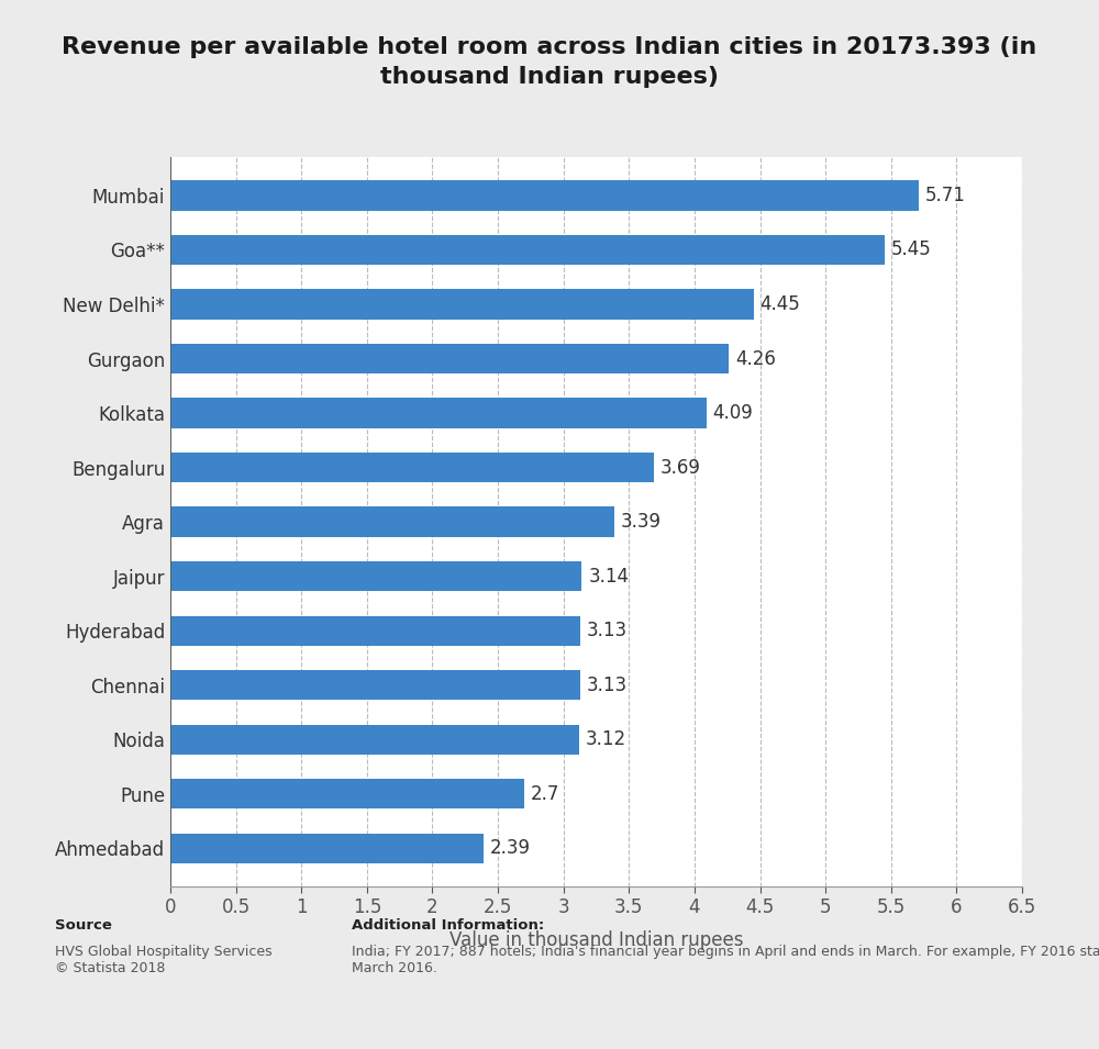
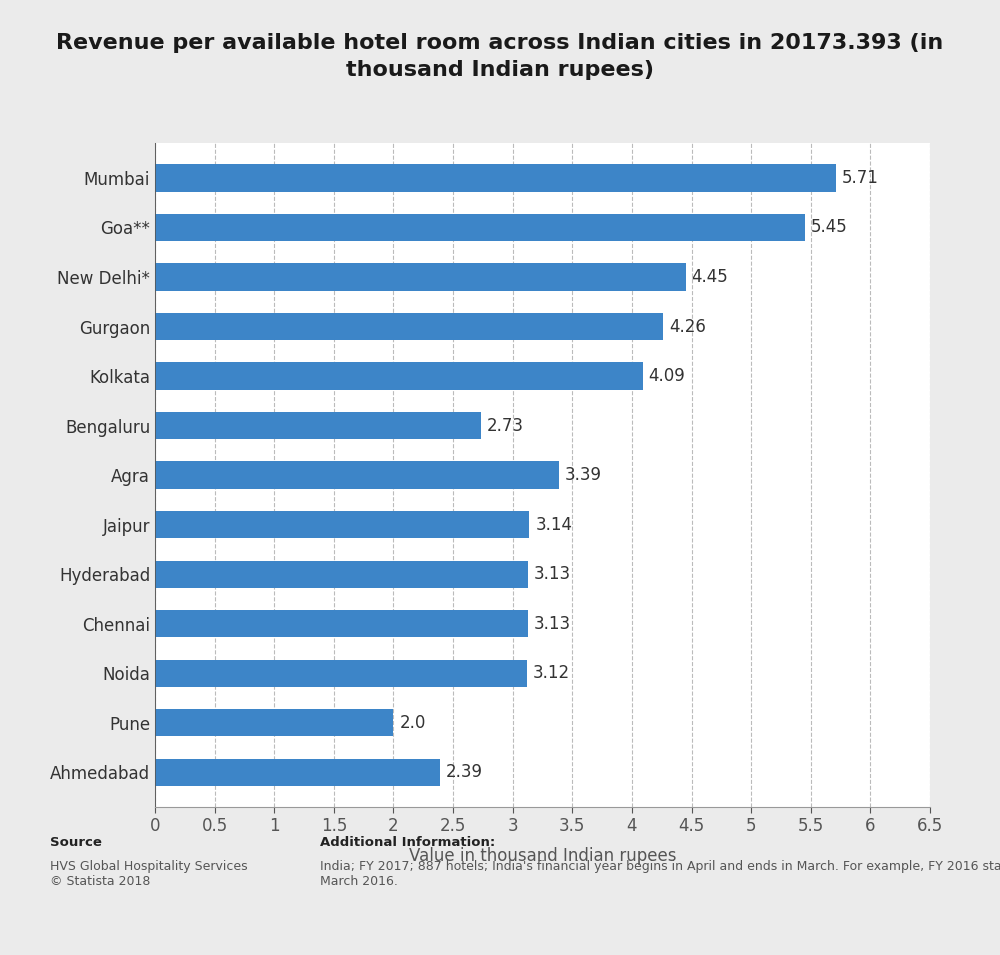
Bengaluru: 3.69 -> 2.73
Pune: 2.7 -> 2.0
